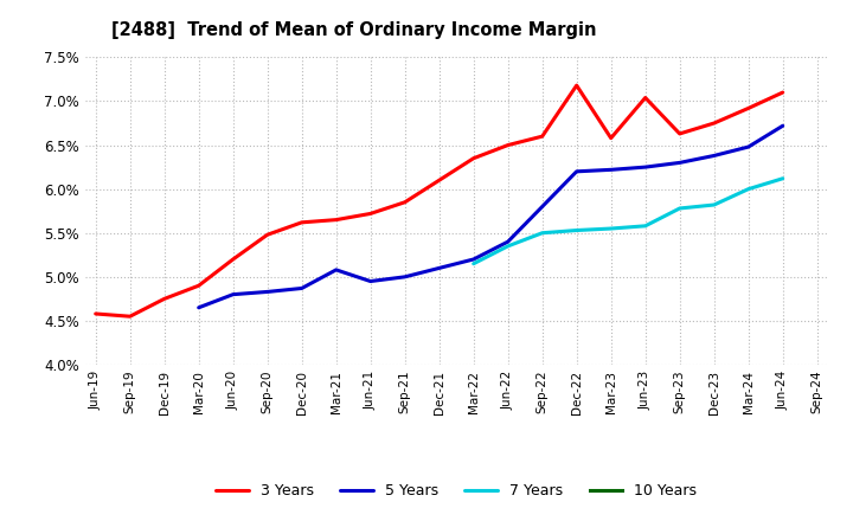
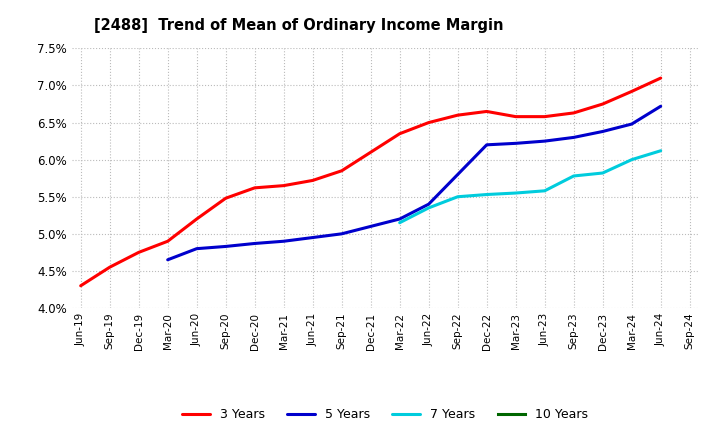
3 Years/Jun-19: 4.58% -> 4.30%
5 Years/Mar-21: 5.08% -> 4.90%
3 Years/Dec-22: 7.18% -> 6.65%
3 Years/Jun-23: 7.04% -> 6.58%
